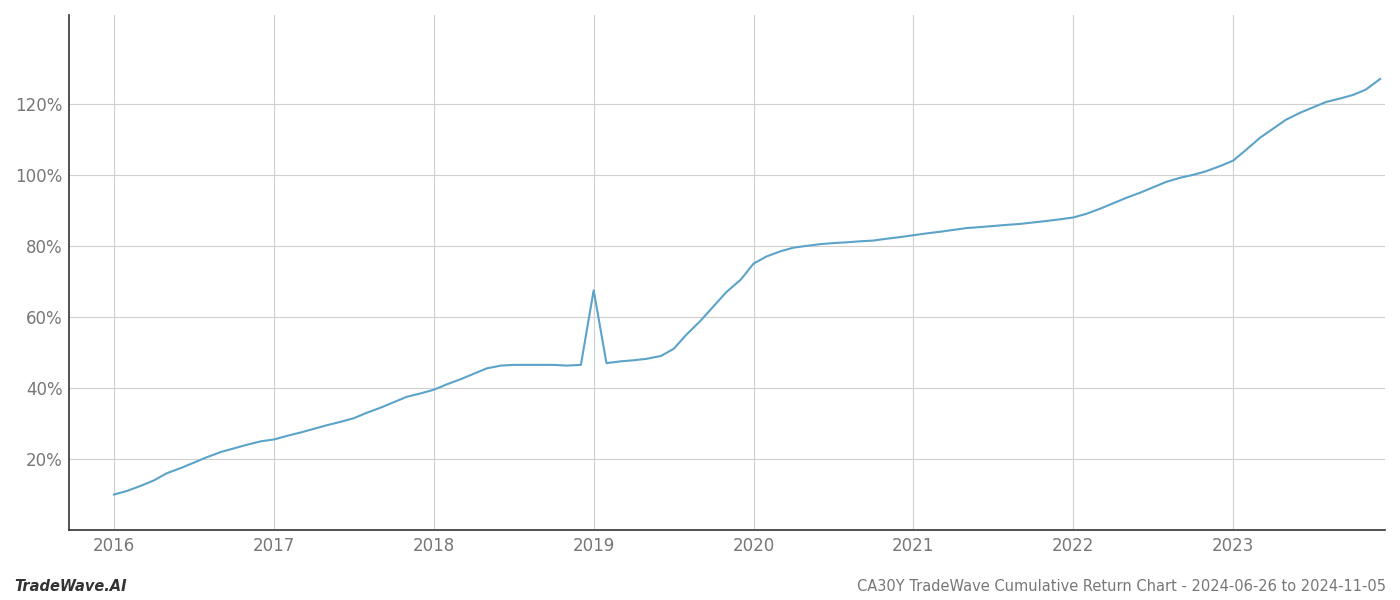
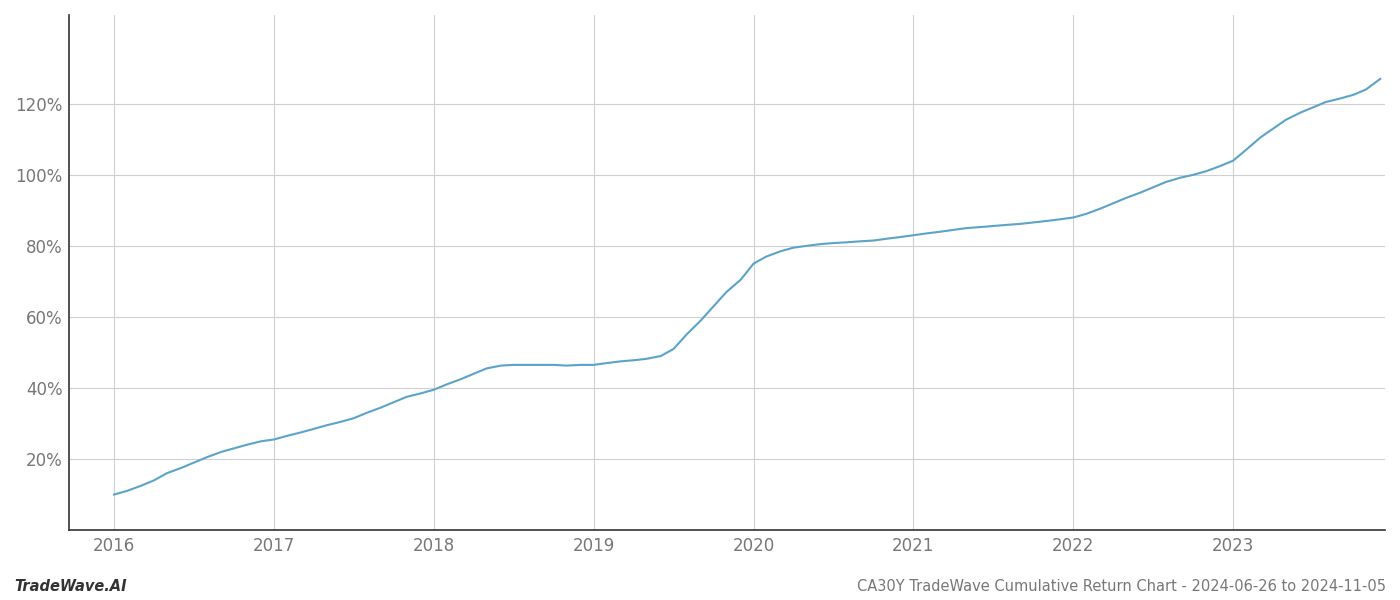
2019: 67.5% -> 46.5%
